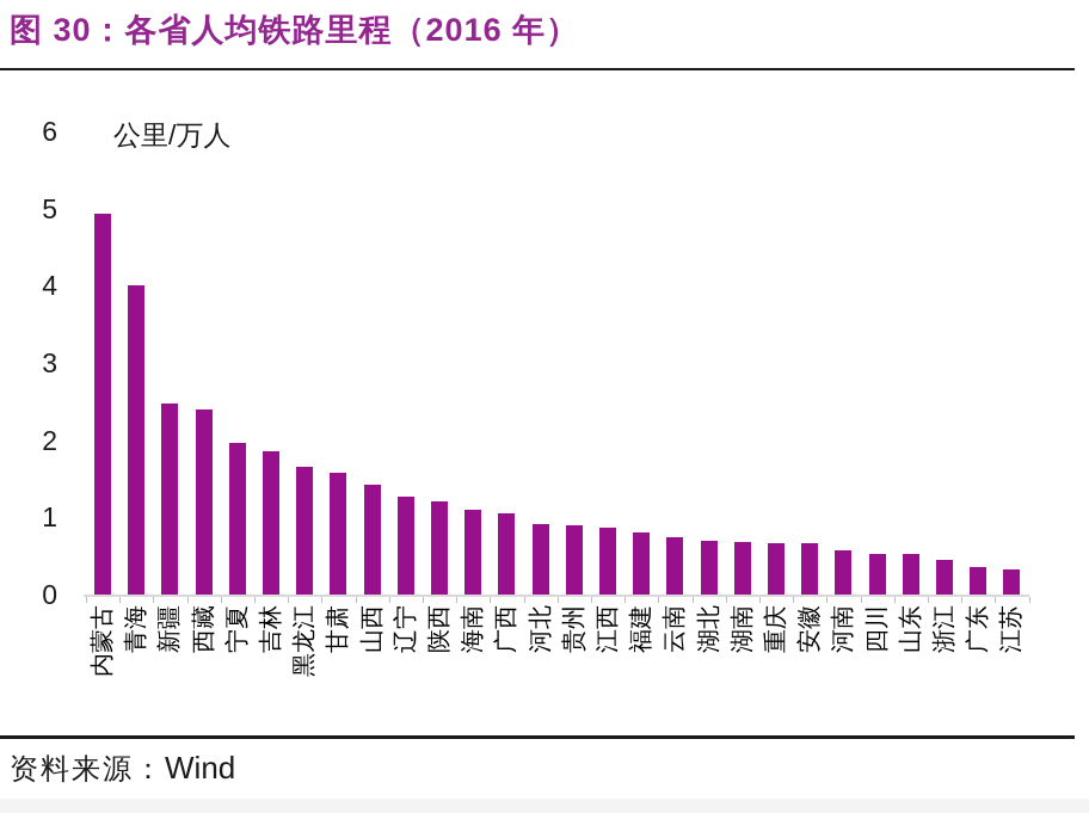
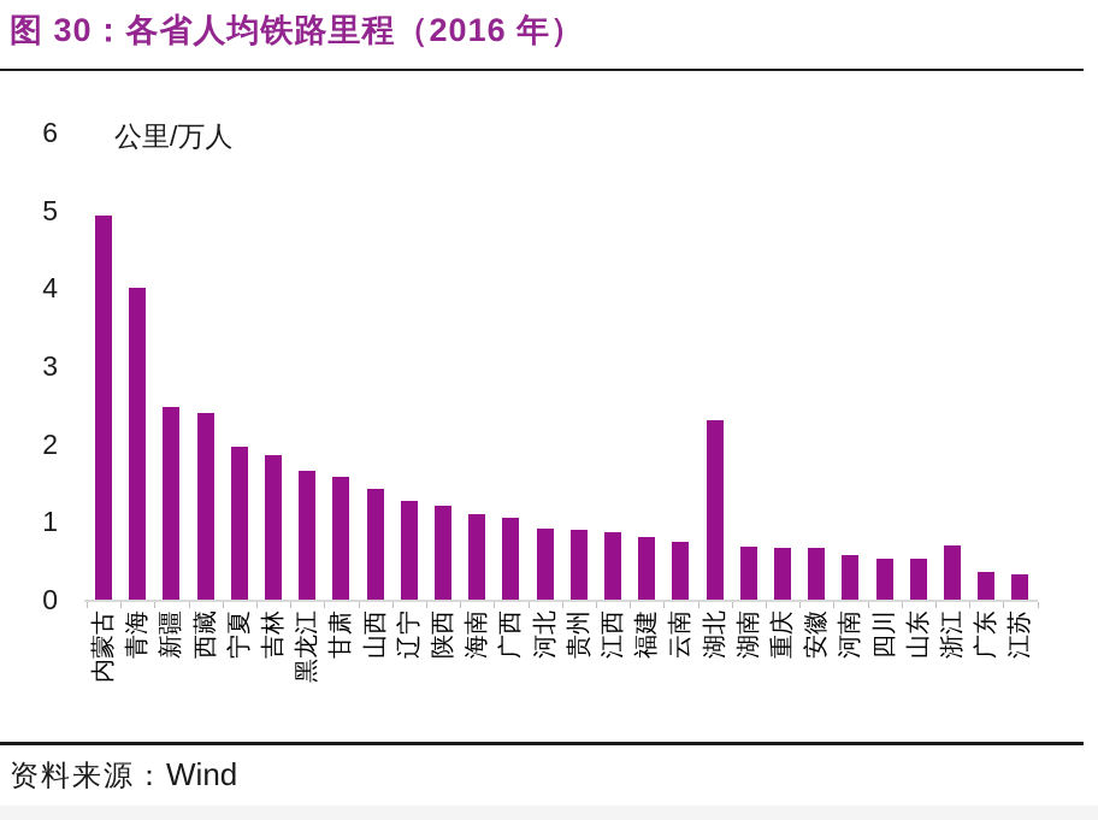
湖北: 0.7 -> 2.3
浙江: 0.5 -> 0.7
